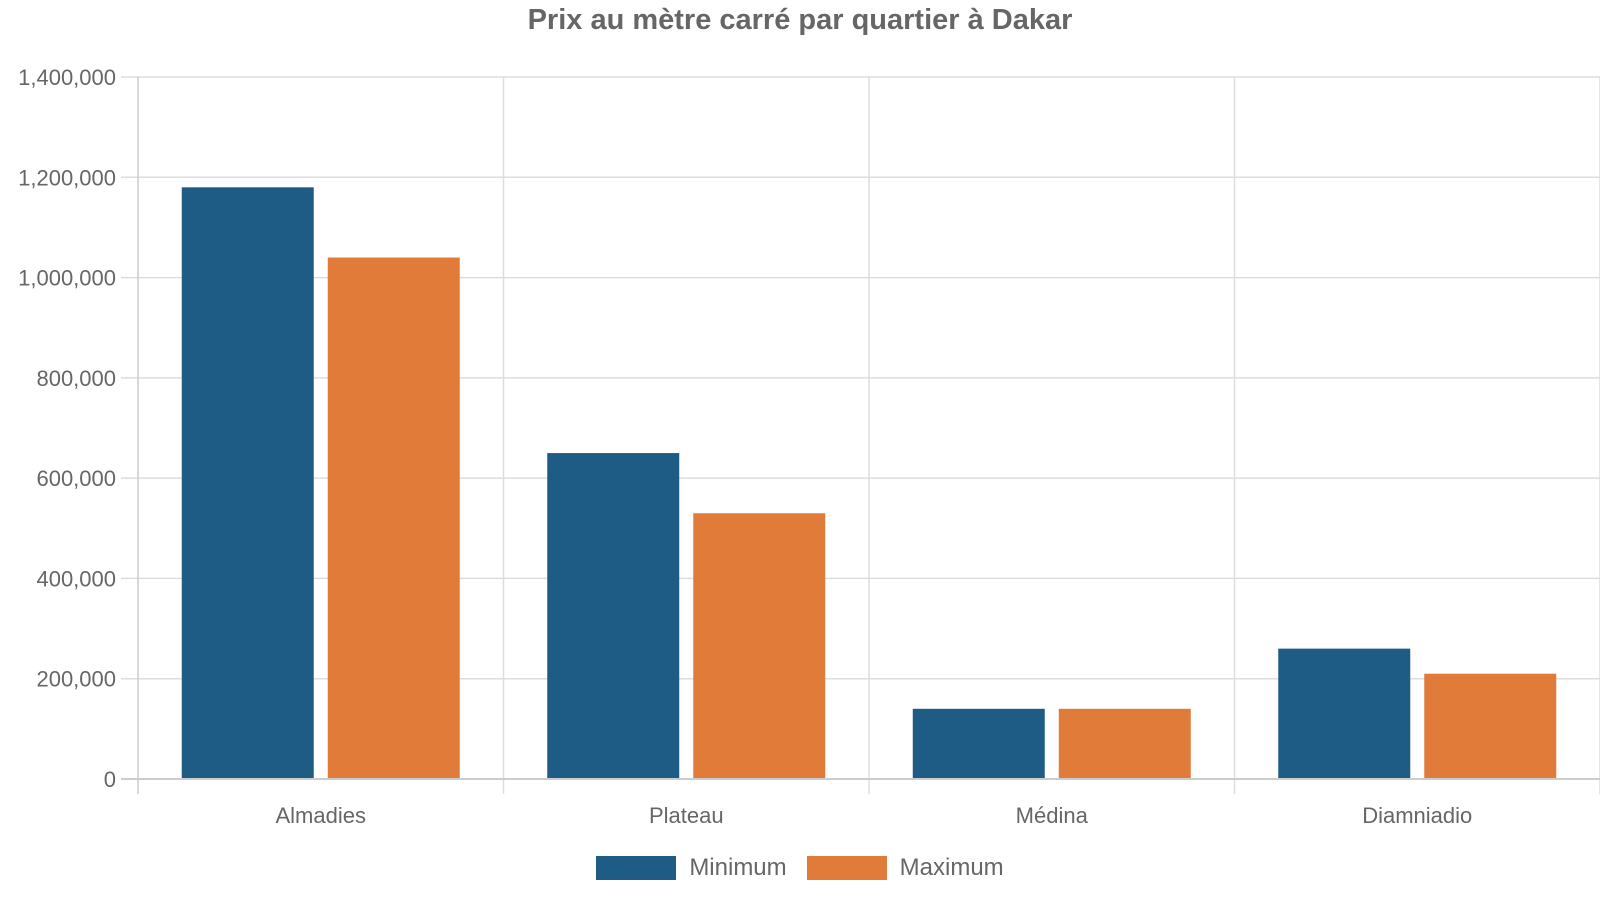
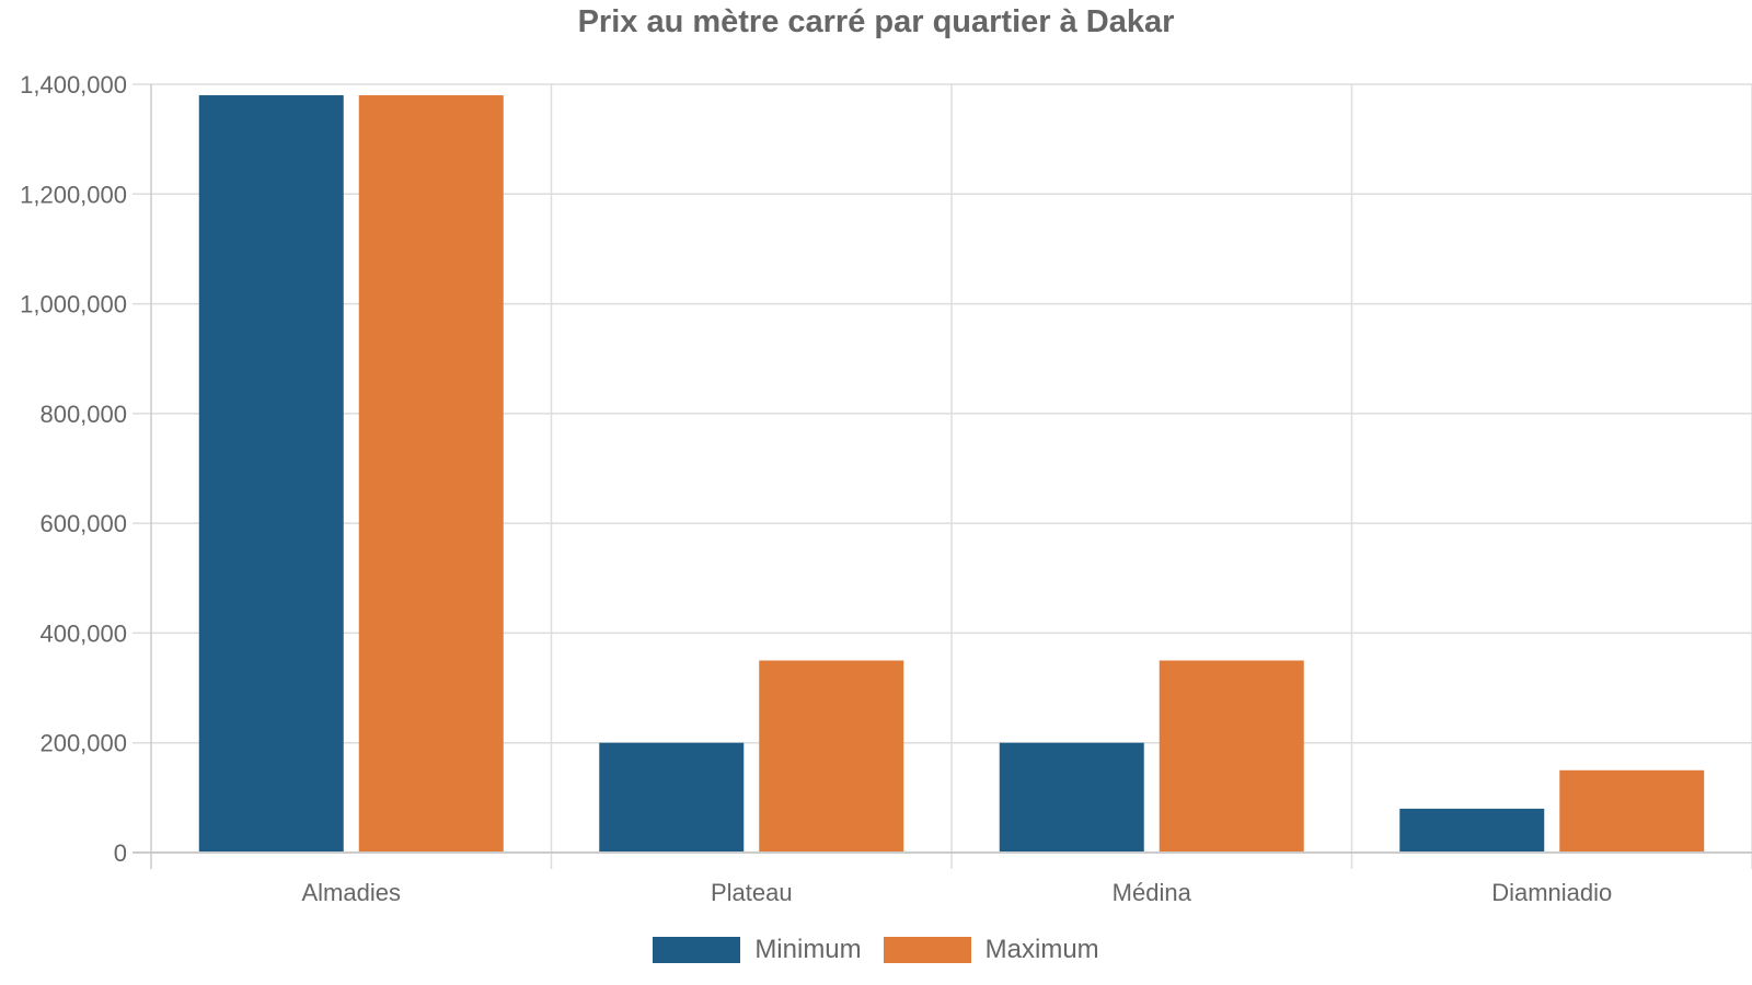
Minimum/Almadies: 1180000 -> 1380000
Maximum/Almadies: 1040000 -> 1380000
Minimum/Plateau: 650000 -> 200000
Maximum/Plateau: 530000 -> 350000
Minimum/Médina: 140000 -> 200000
Maximum/Médina: 140000 -> 350000
Minimum/Diamniadio: 260000 -> 80000
Maximum/Diamniadio: 210000 -> 150000
